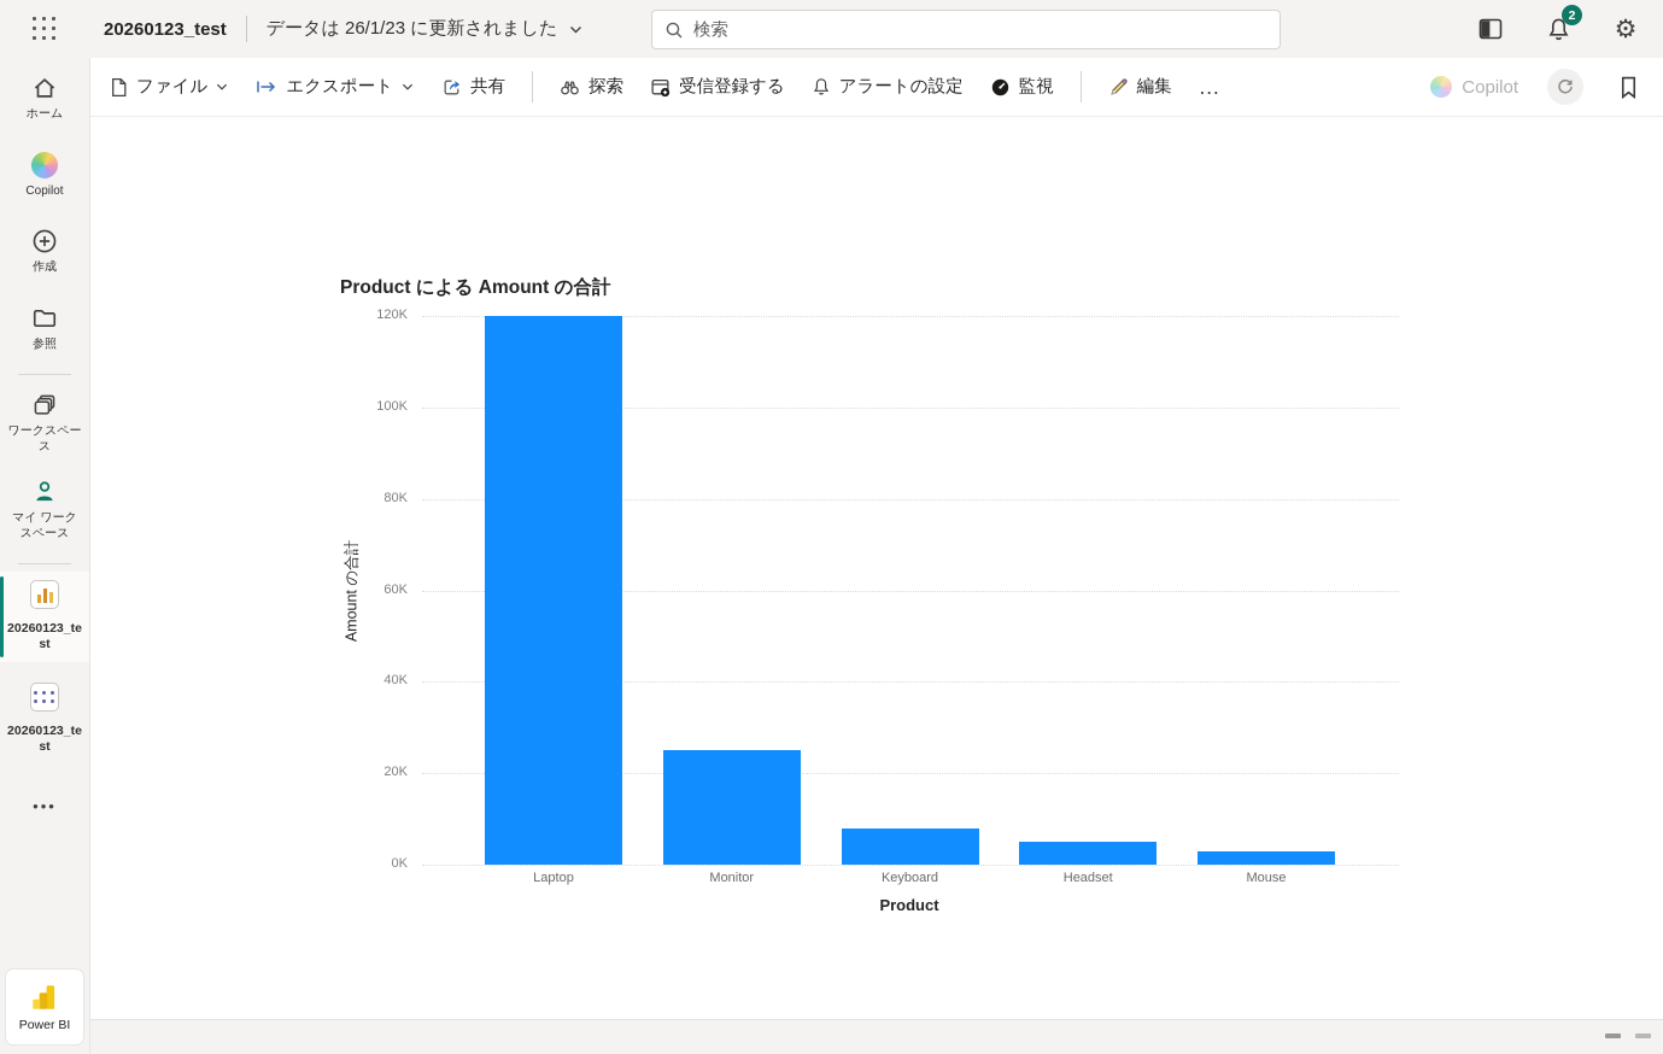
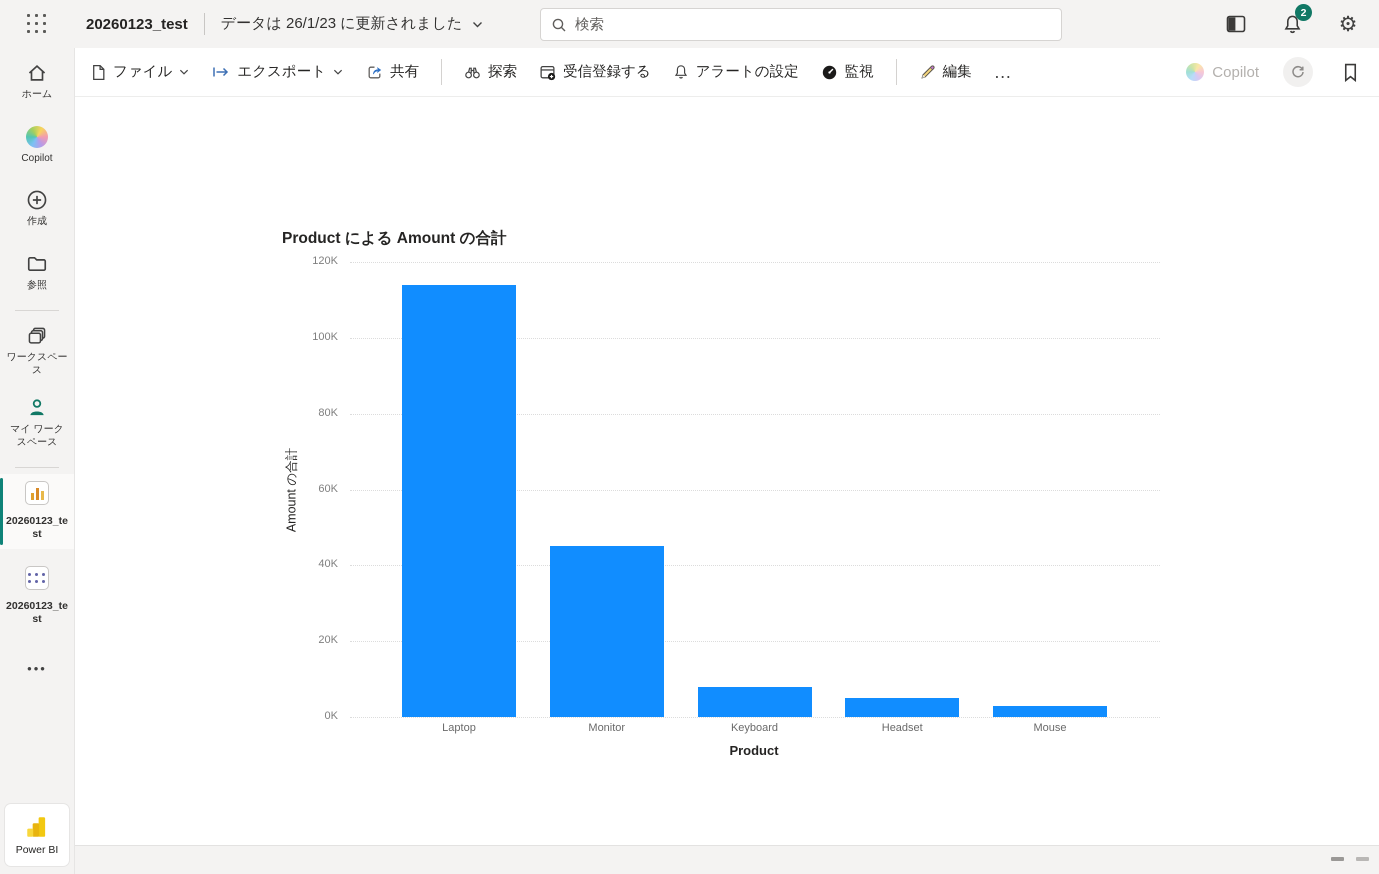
Laptop: 120K -> 114K
Monitor: 25K -> 45K
